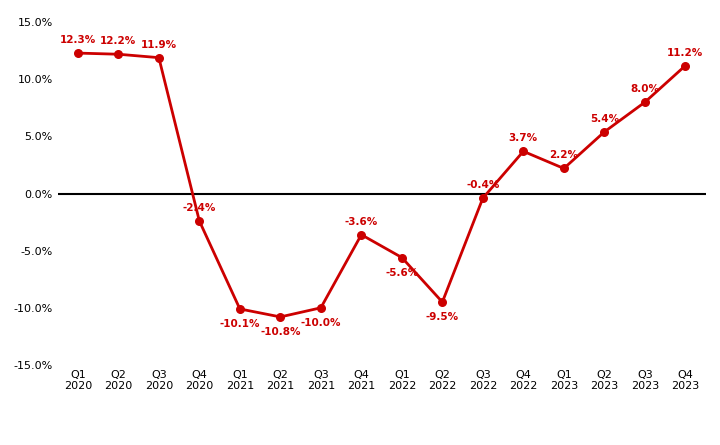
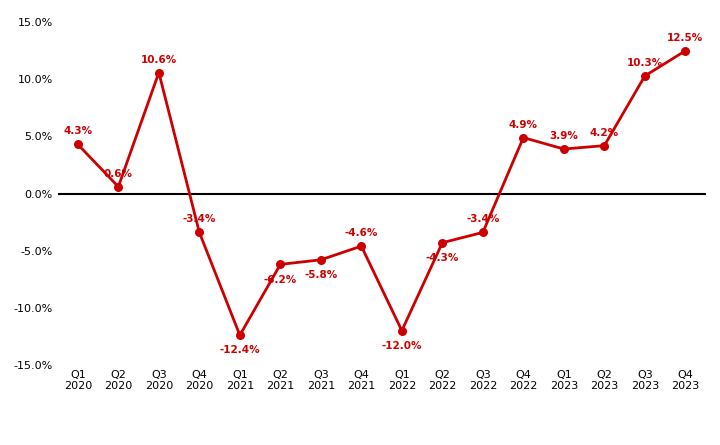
Q1 2020: 12.3% -> 4.3%
Q2 2020: 12.2% -> 0.6%
Q3 2020: 11.9% -> 10.6%
Q4 2020: -2.4% -> -3.4%
Q1 2021: -10.1% -> -12.4%
Q2 2021: -10.8% -> -6.2%
Q3 2021: -10.0% -> -5.8%
Q4 2021: -3.6% -> -4.6%
Q1 2022: -5.6% -> -12.0%
Q2 2022: -9.5% -> -4.3%
Q3 2022: -0.4% -> -3.4%
Q4 2022: 3.7% -> 4.9%
Q1 2023: 2.2% -> 3.9%
Q2 2023: 5.4% -> 4.2%
Q3 2023: 8.0% -> 10.3%
Q4 2023: 11.2% -> 12.5%
